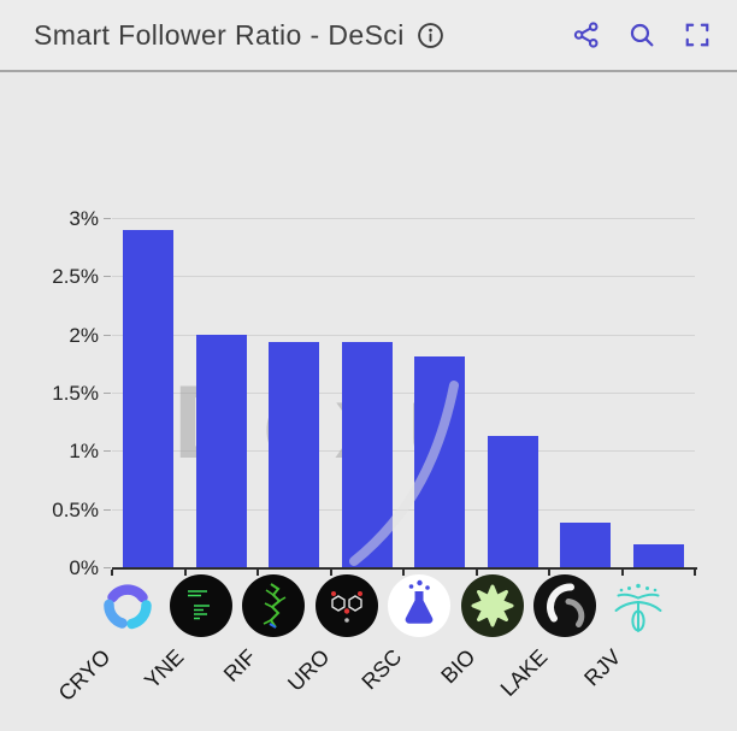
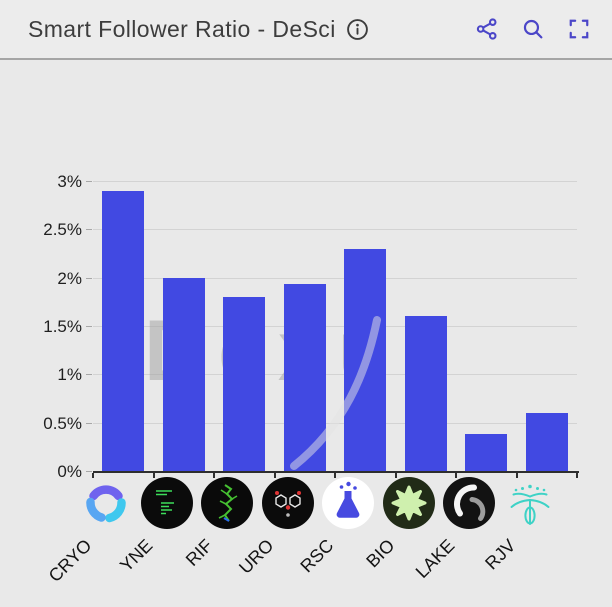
RIF: 1.9% -> 1.8%
RSC: 1.8% -> 2.3%
BIO: 1.1% -> 1.6%
RJV: 0.2% -> 0.6%
